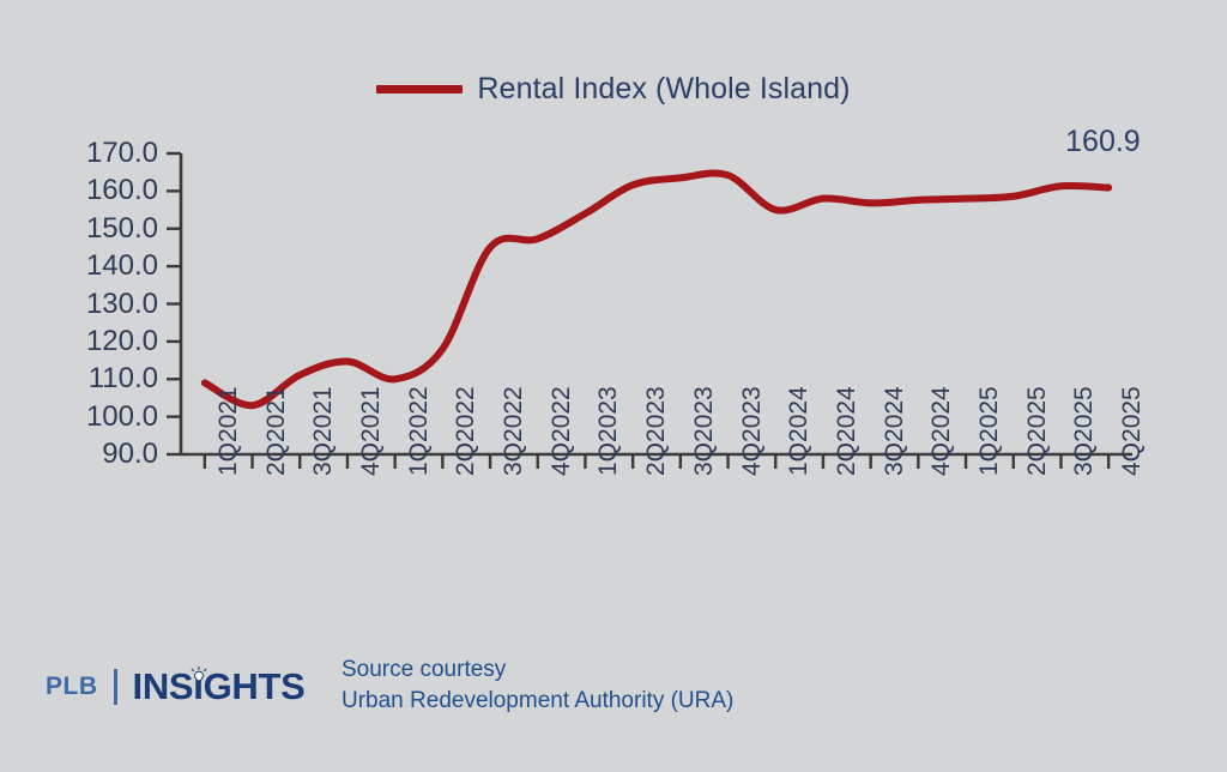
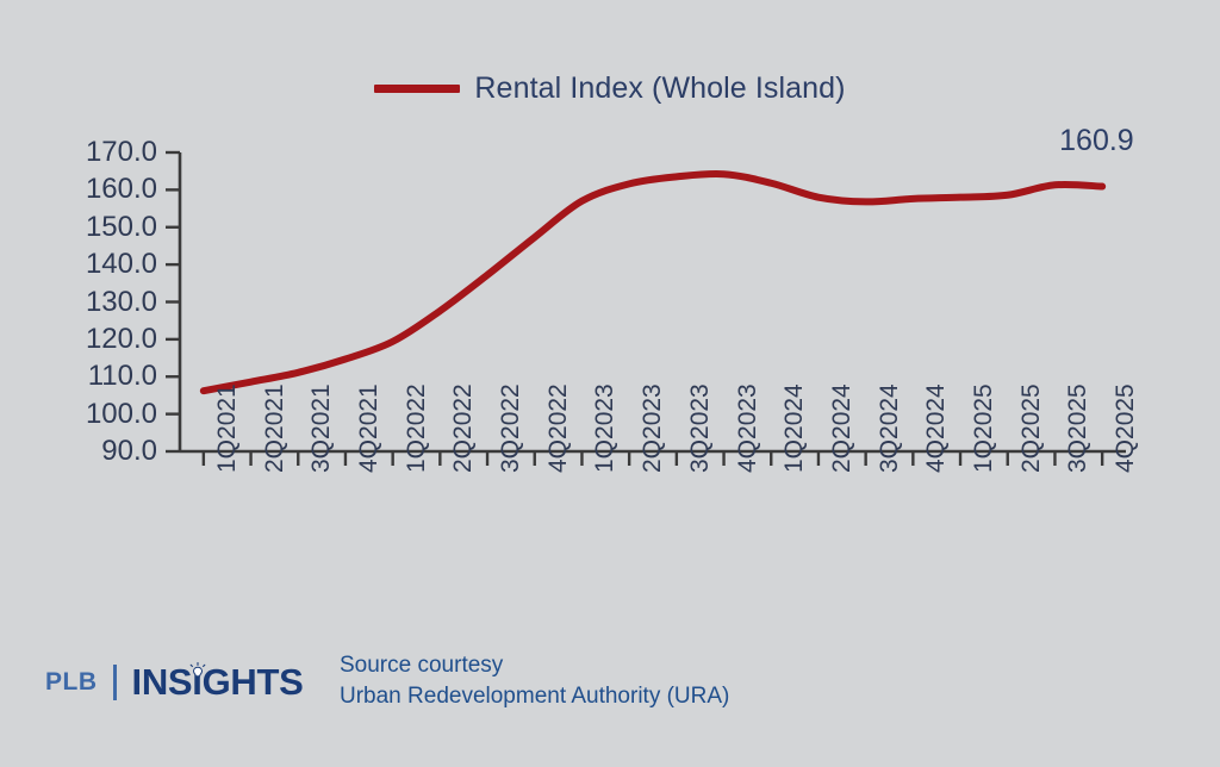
1Q2021: 109 -> 106
2Q2021: 103 -> 109
1Q2022: 110 -> 119
2Q2022: 118 -> 128
3Q2022: 145 -> 137
1Q2023: 154 -> 157
1Q2024: 155 -> 162
